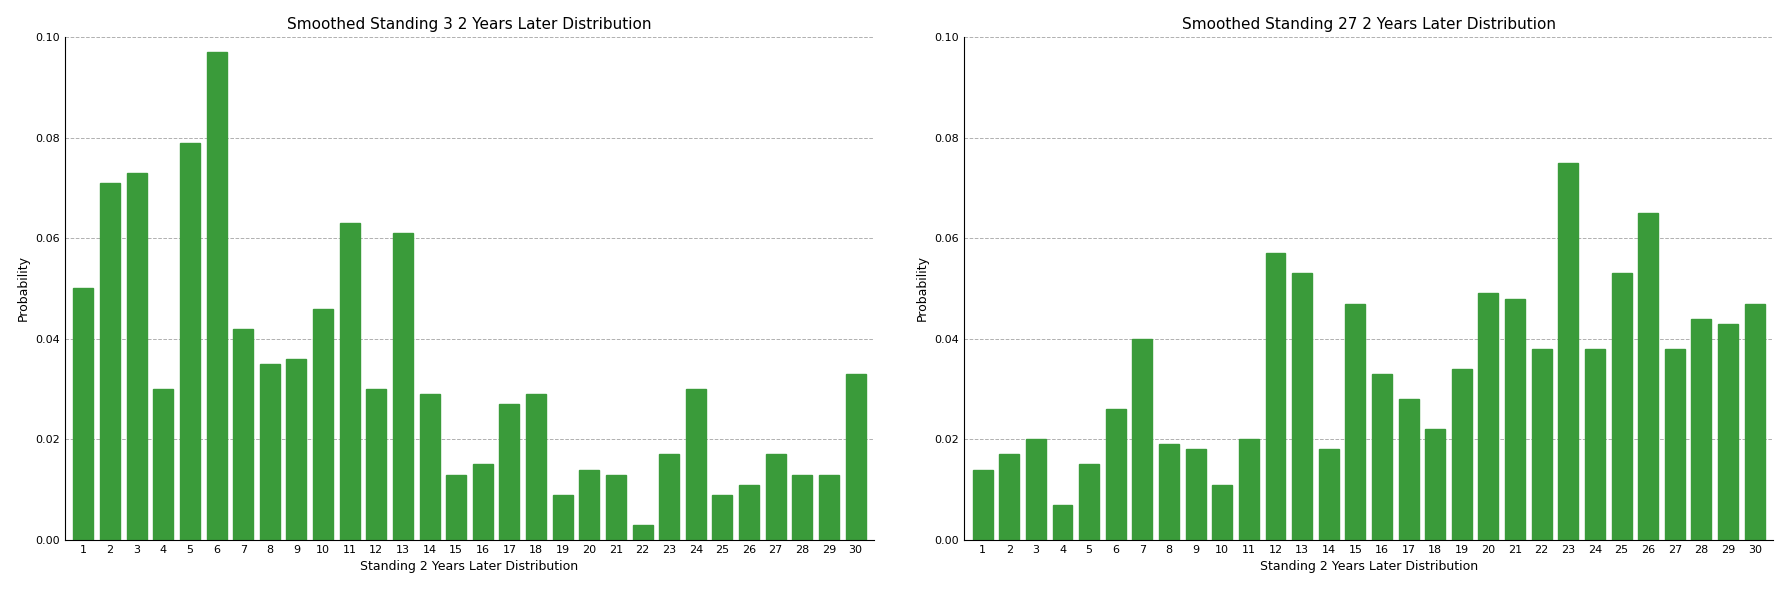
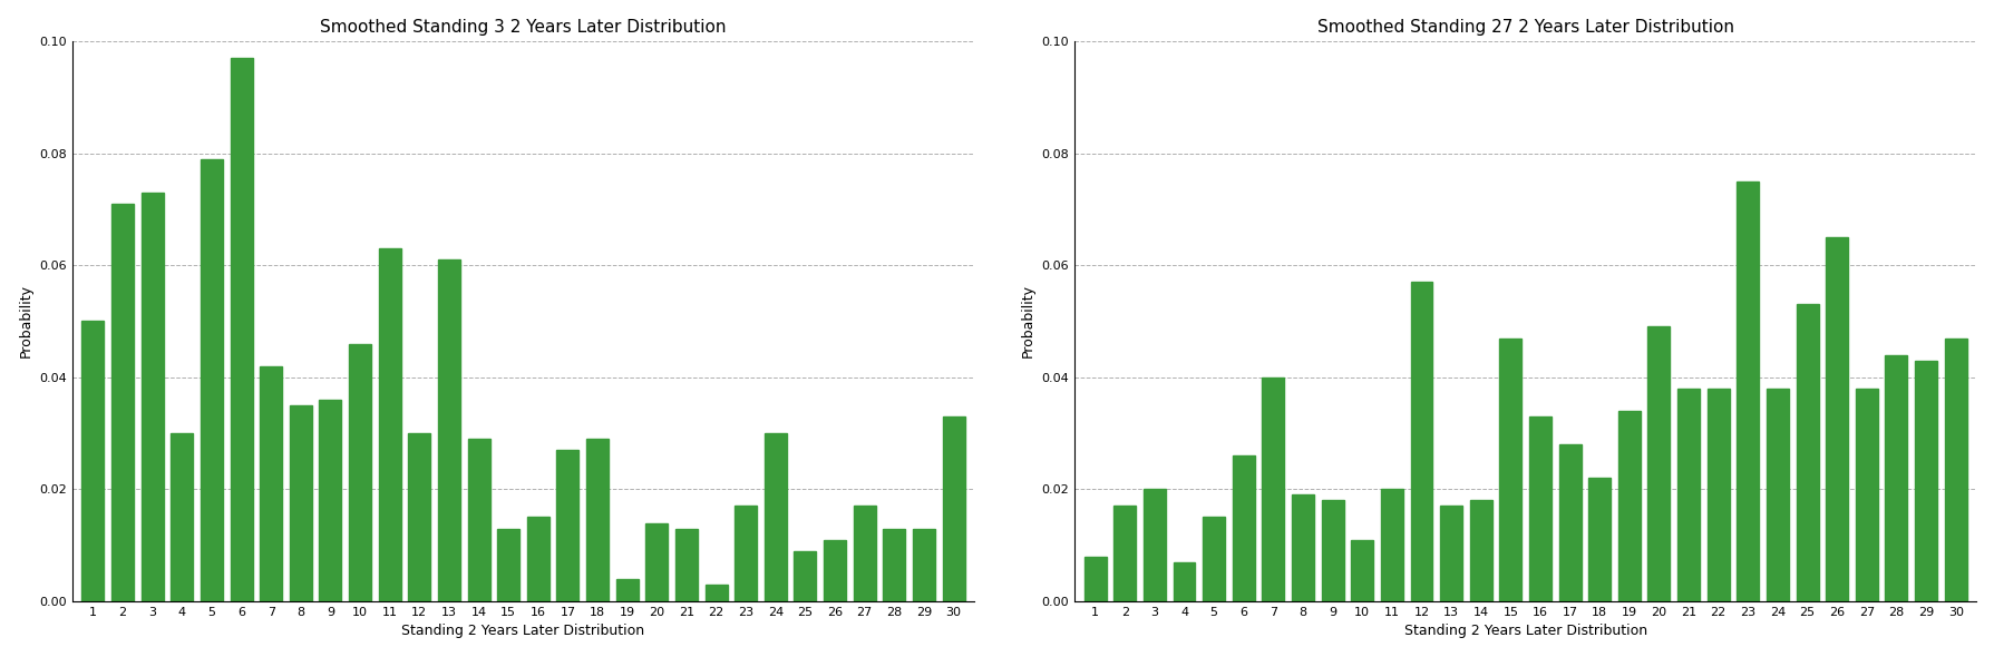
Smoothed Standing 3 2 Years Later Distribution/19: 0.009 -> 0.004
Smoothed Standing 27 2 Years Later Distribution/1: 0.014 -> 0.008
Smoothed Standing 27 2 Years Later Distribution/13: 0.053 -> 0.017
Smoothed Standing 27 2 Years Later Distribution/21: 0.048 -> 0.038
